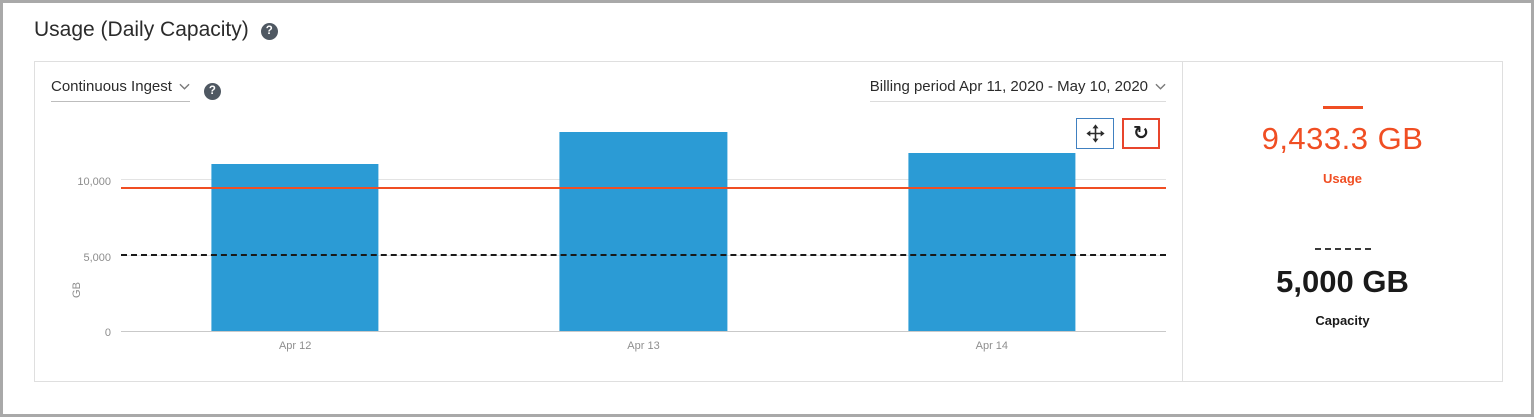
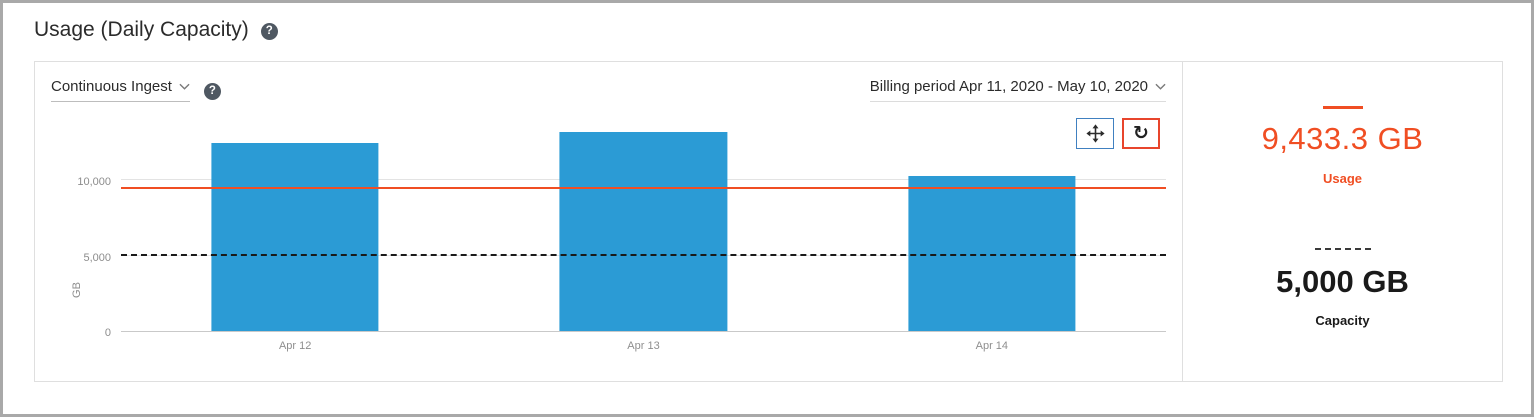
Apr 12: 11100 -> 12500
Apr 14: 11800 -> 10300
